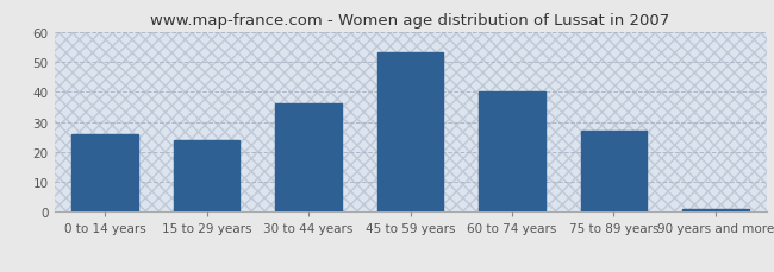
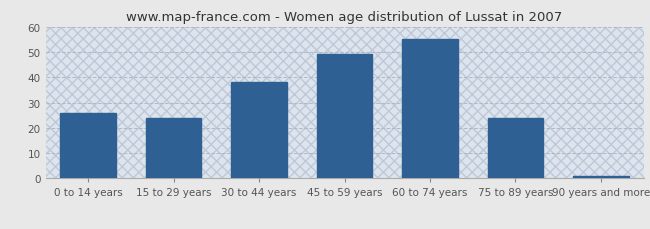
30 to 44 years: 36 -> 38
45 to 59 years: 53 -> 49
60 to 74 years: 40 -> 55
75 to 89 years: 27 -> 24
